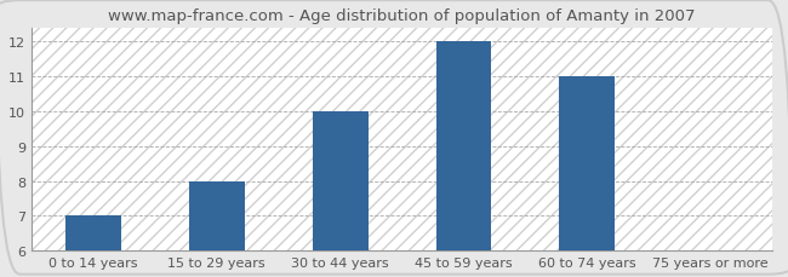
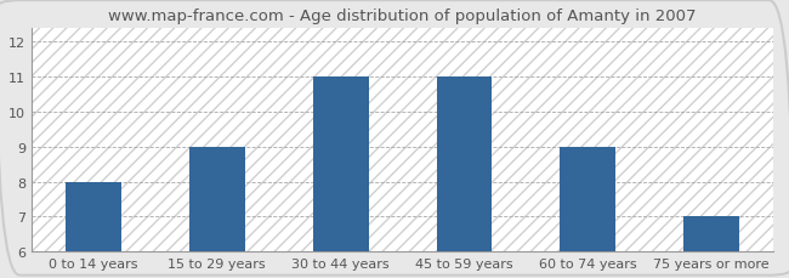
0 to 14 years: 7 -> 8
15 to 29 years: 8 -> 9
30 to 44 years: 10 -> 11
45 to 59 years: 12 -> 11
60 to 74 years: 11 -> 9
75 years or more: 6 -> 7
